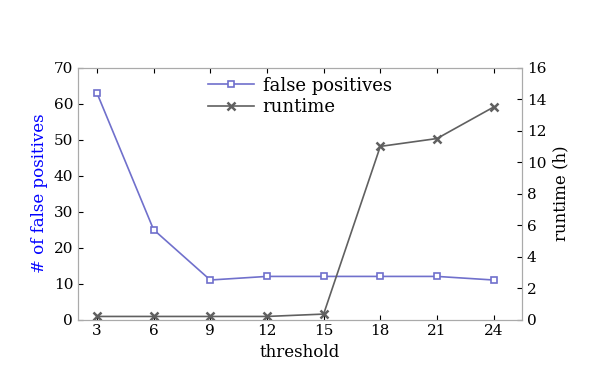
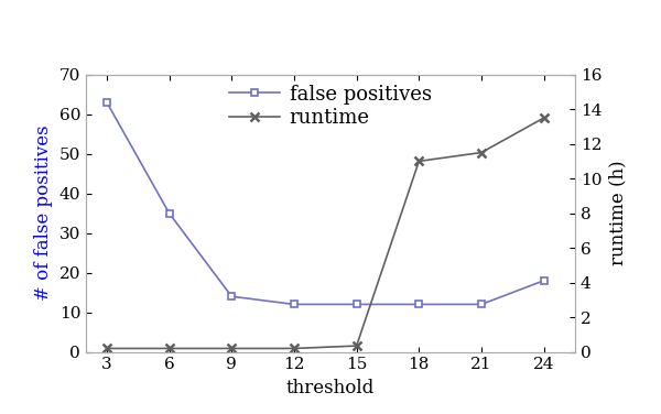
false positives/6: 25 -> 35
false positives/9: 11 -> 14
false positives/24: 11 -> 18
